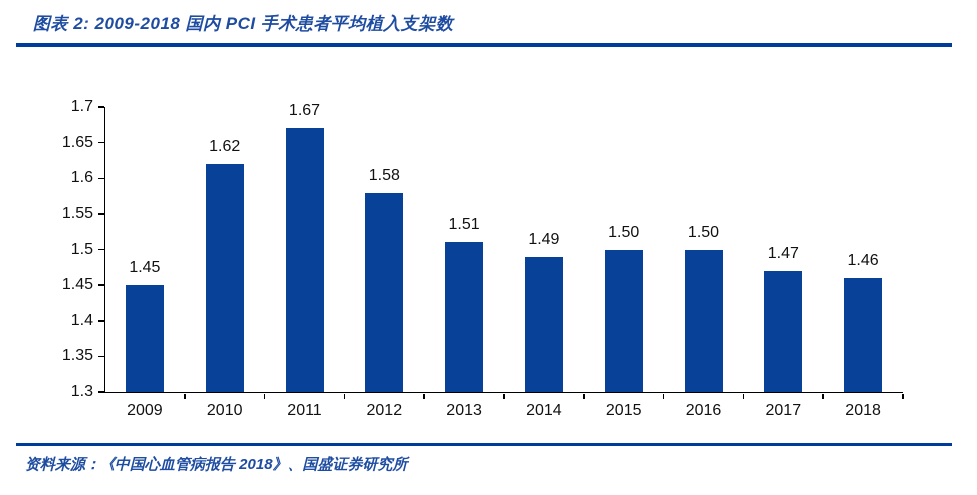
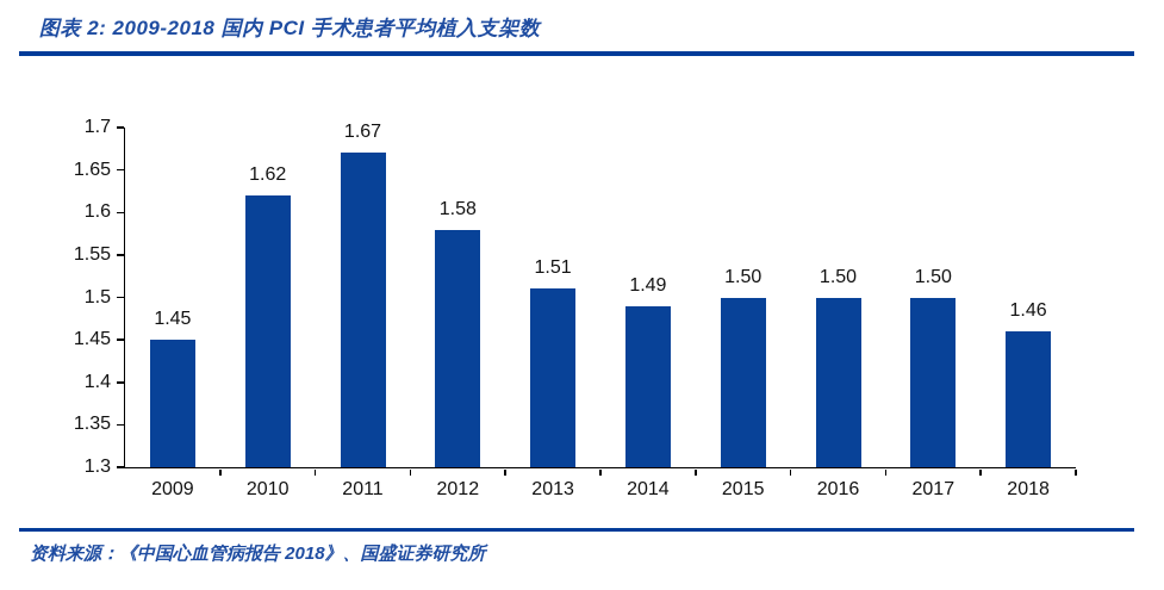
2017: 1.47 -> 1.50
